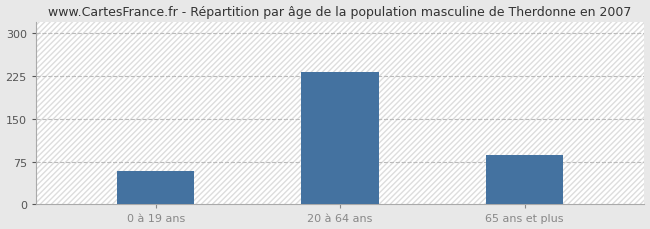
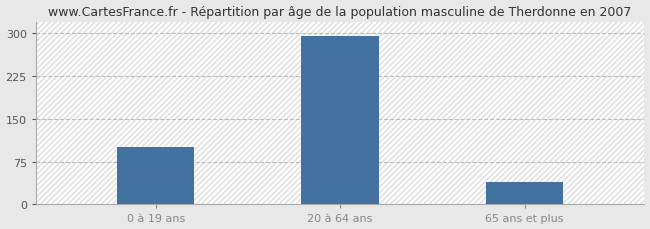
0 à 19 ans: 58 -> 100
20 à 64 ans: 232 -> 295
65 ans et plus: 86 -> 40
